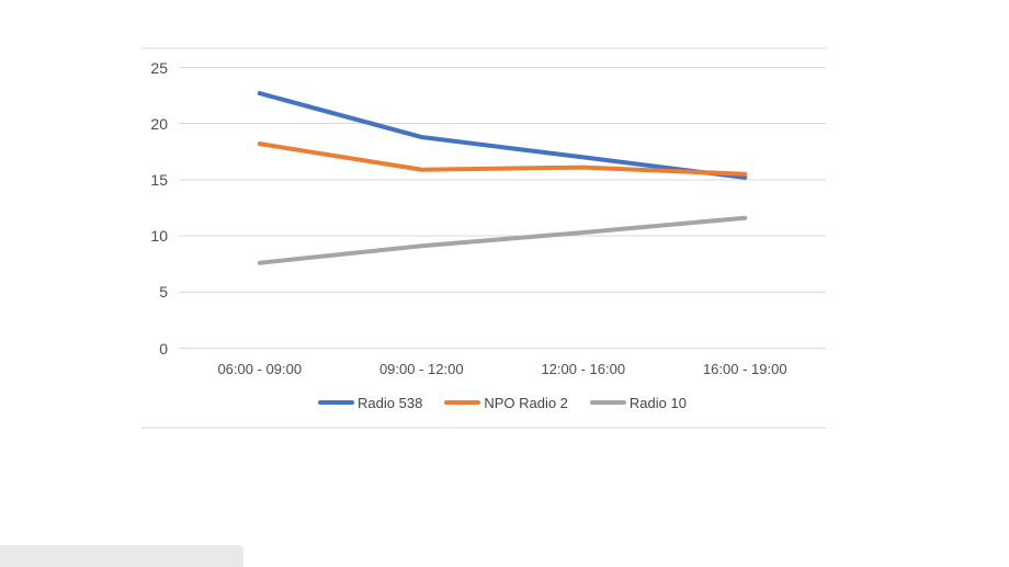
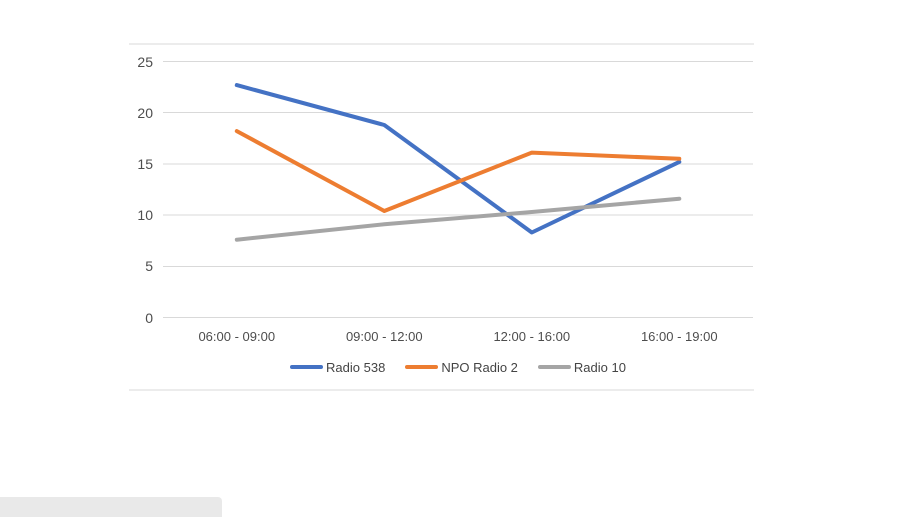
NPO Radio 2/09:00 - 12:00: 15.9 -> 10.4
Radio 538/12:00 - 16:00: 17.0 -> 8.3
